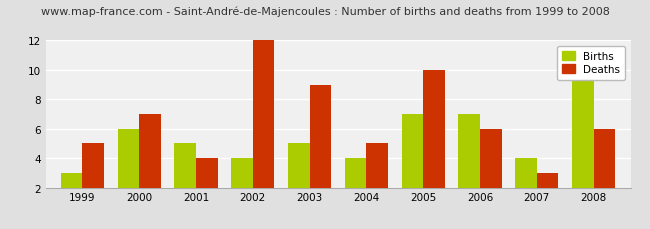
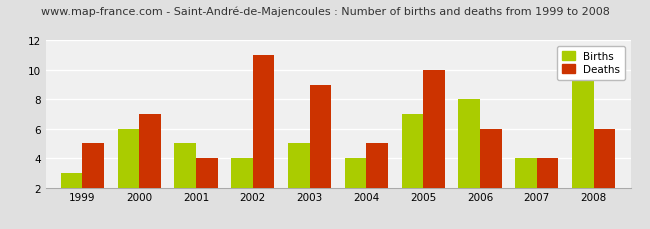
Deaths/2002: 12 -> 11
Births/2006: 7 -> 8
Deaths/2007: 3 -> 4
